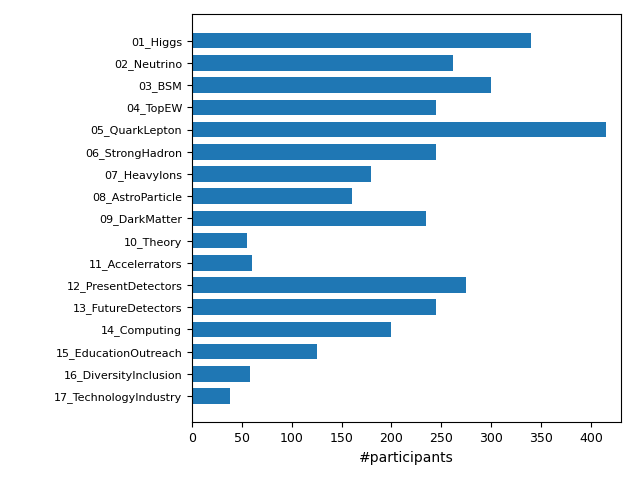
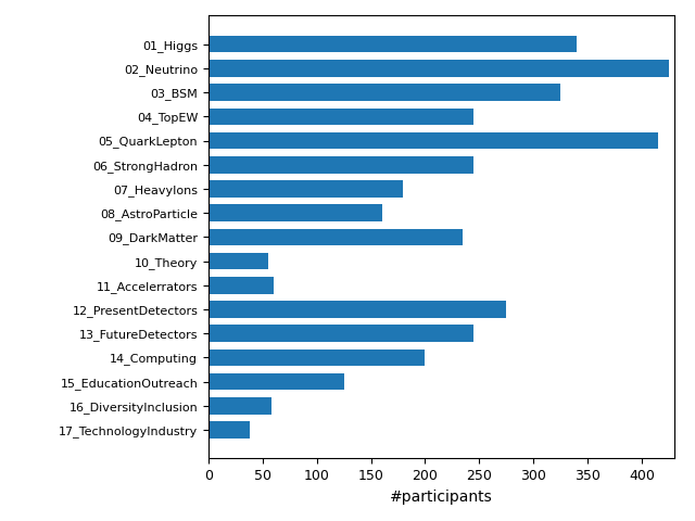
02_Neutrino: 262 -> 425
03_BSM: 300 -> 325
